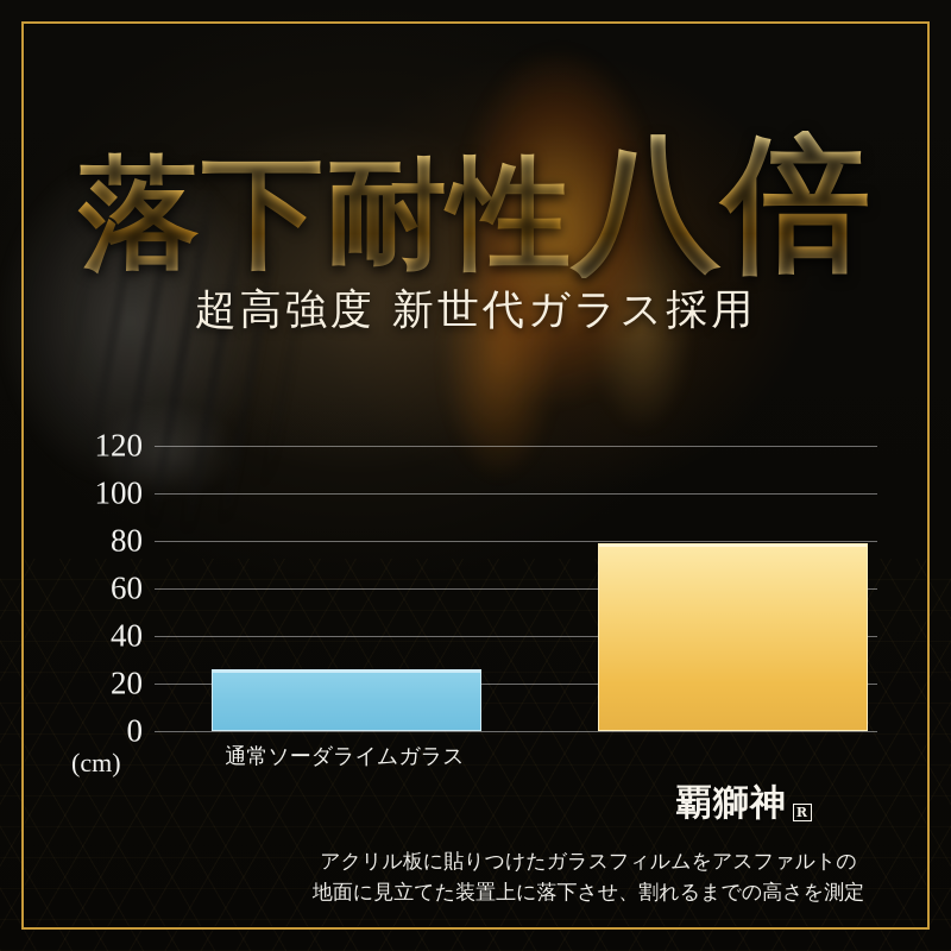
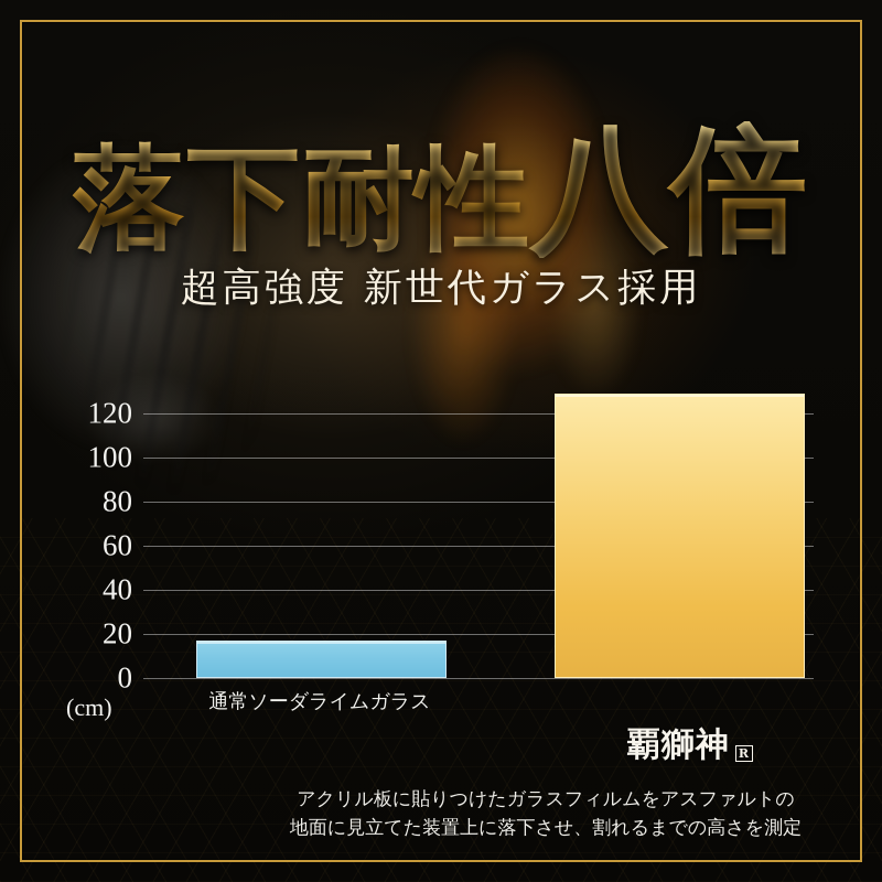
通常ソーダライムガラス: 25 -> 16
覇獅神: 78 -> 128
